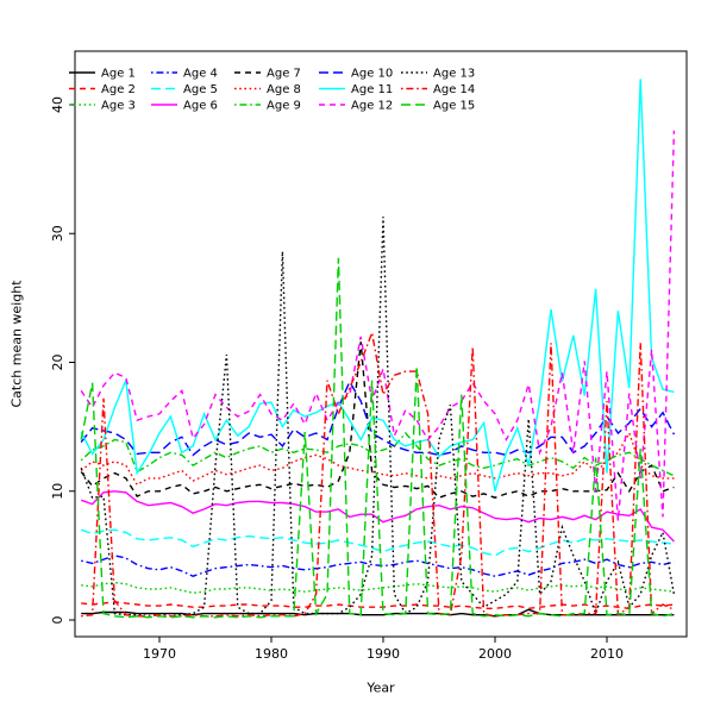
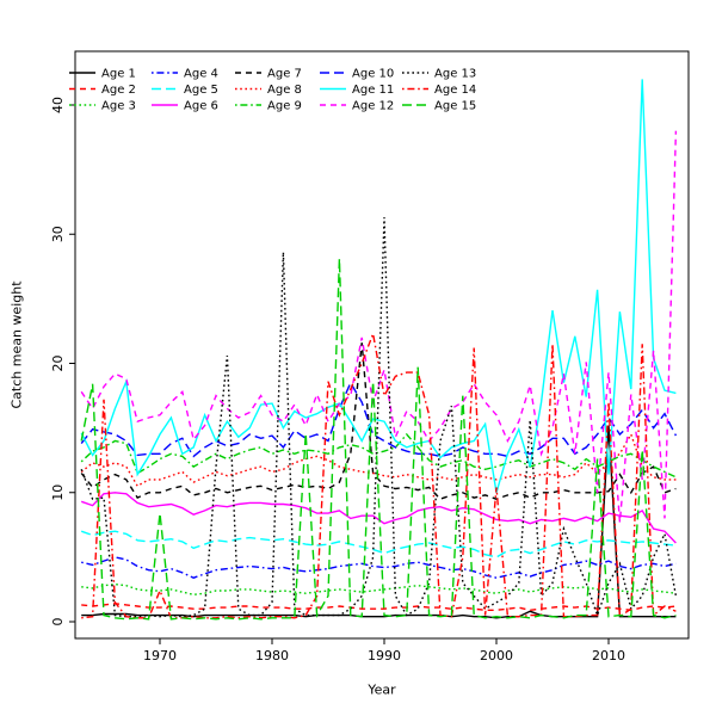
Age 14/1970: 0.4 -> 2.4
Age 15/1970: 0.3 -> 8.4
Age 14/2000: 0.3 -> 10.4
Age 1/2010: 0.4 -> 15.2
